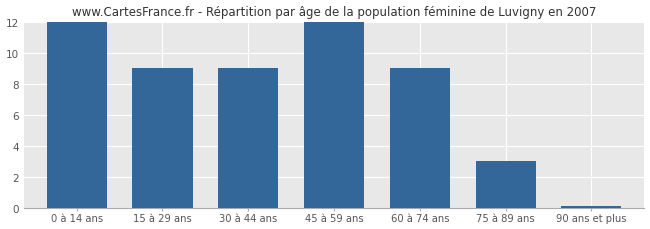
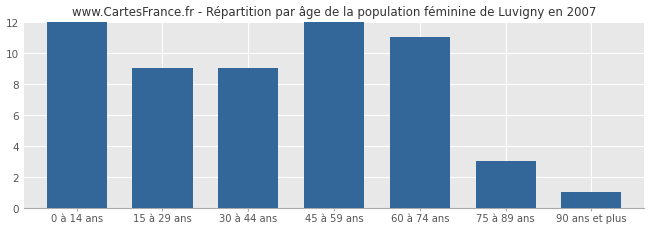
60 à 74 ans: 9.0 -> 11.0
90 ans et plus: 0.1 -> 1.0
